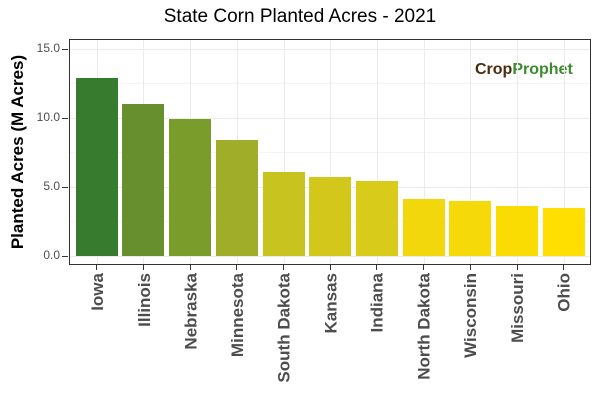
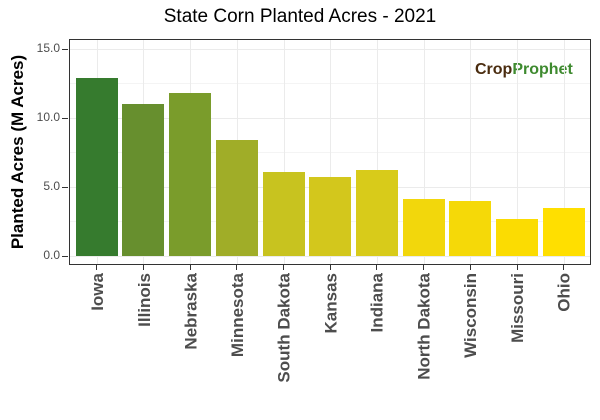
Nebraska: 9.9 -> 11.8
Indiana: 5.4 -> 6.2
Missouri: 3.6 -> 2.7
